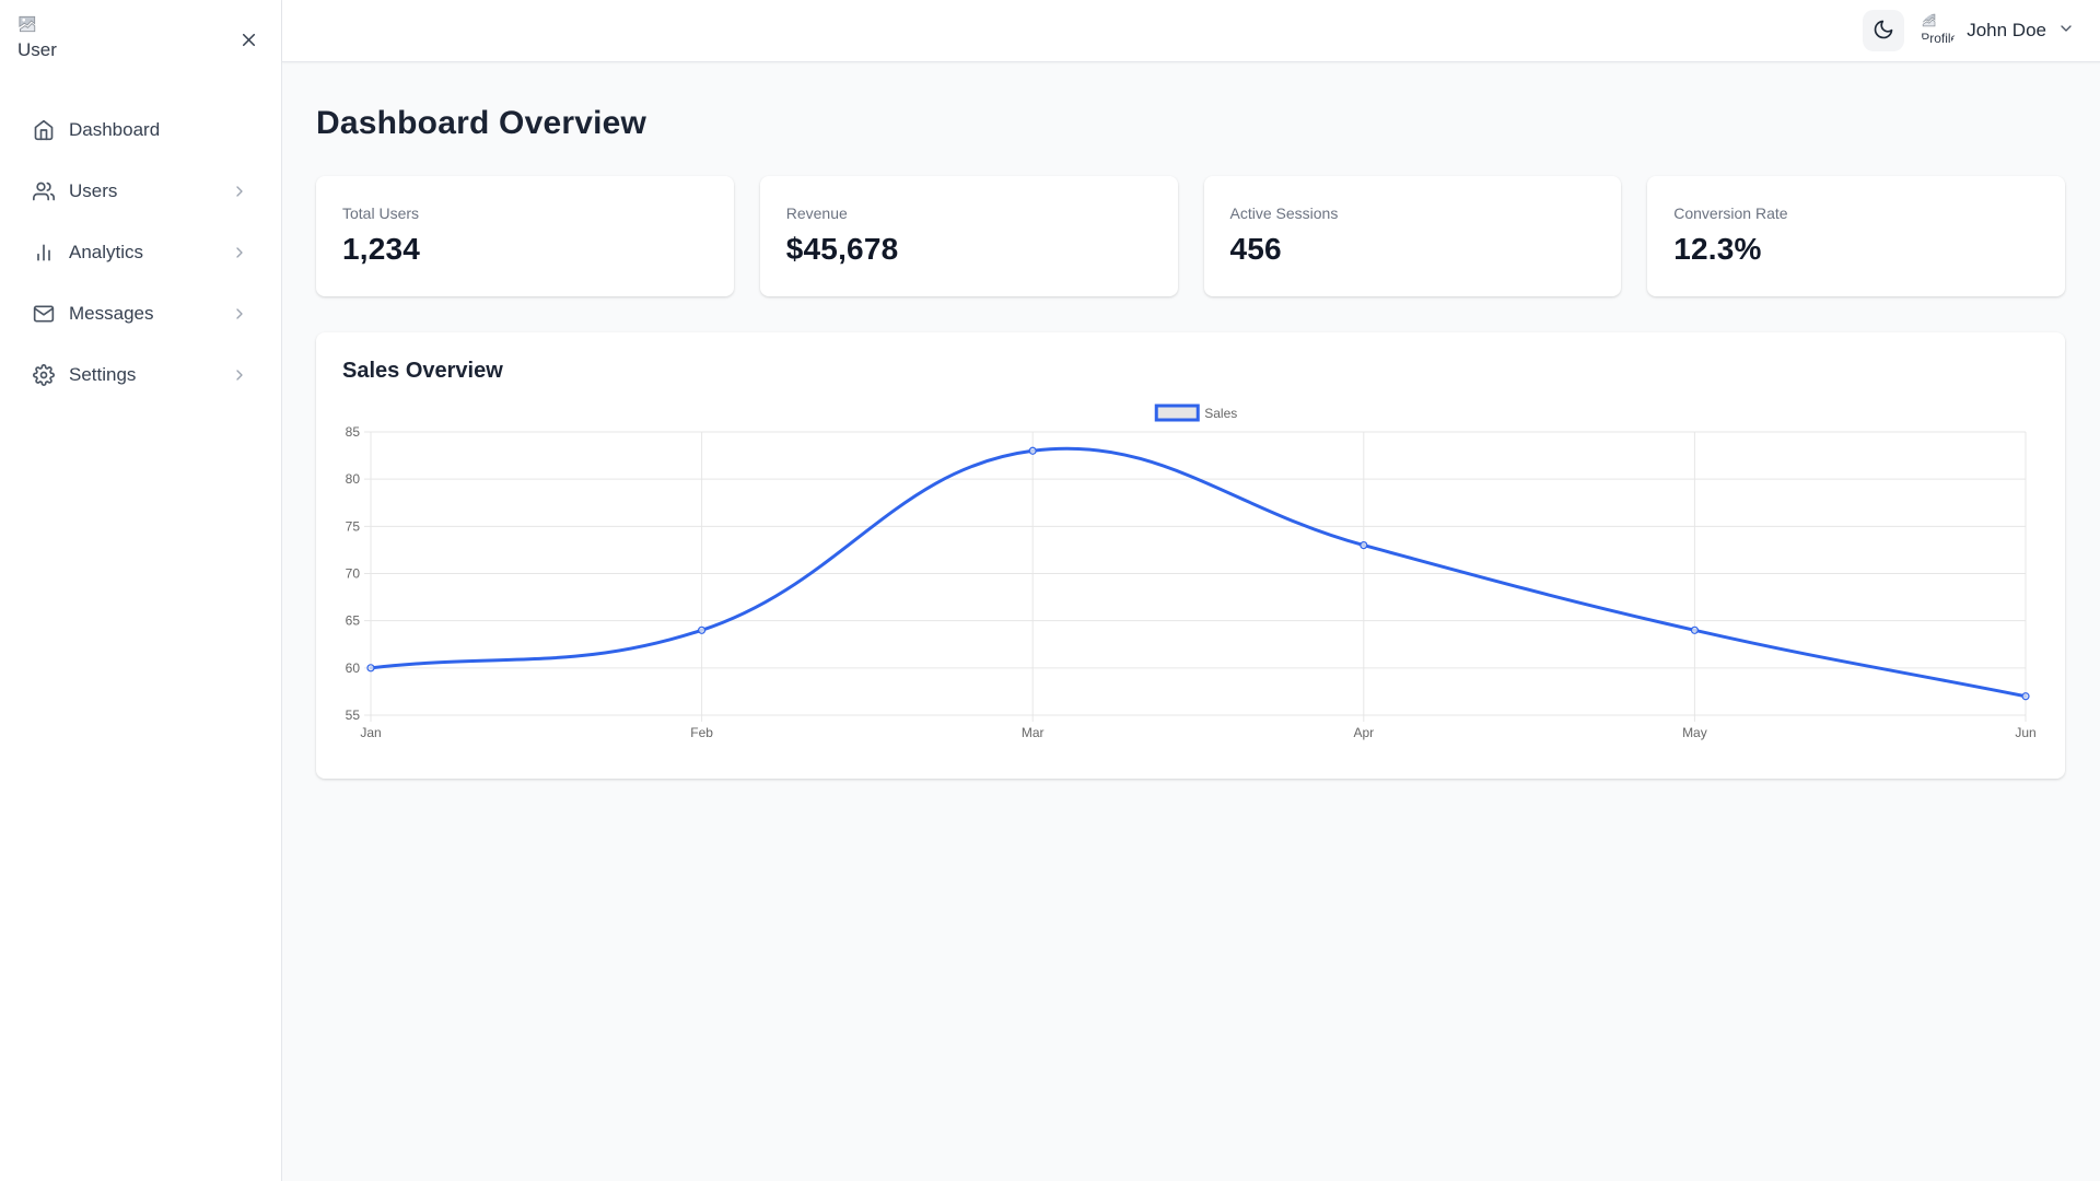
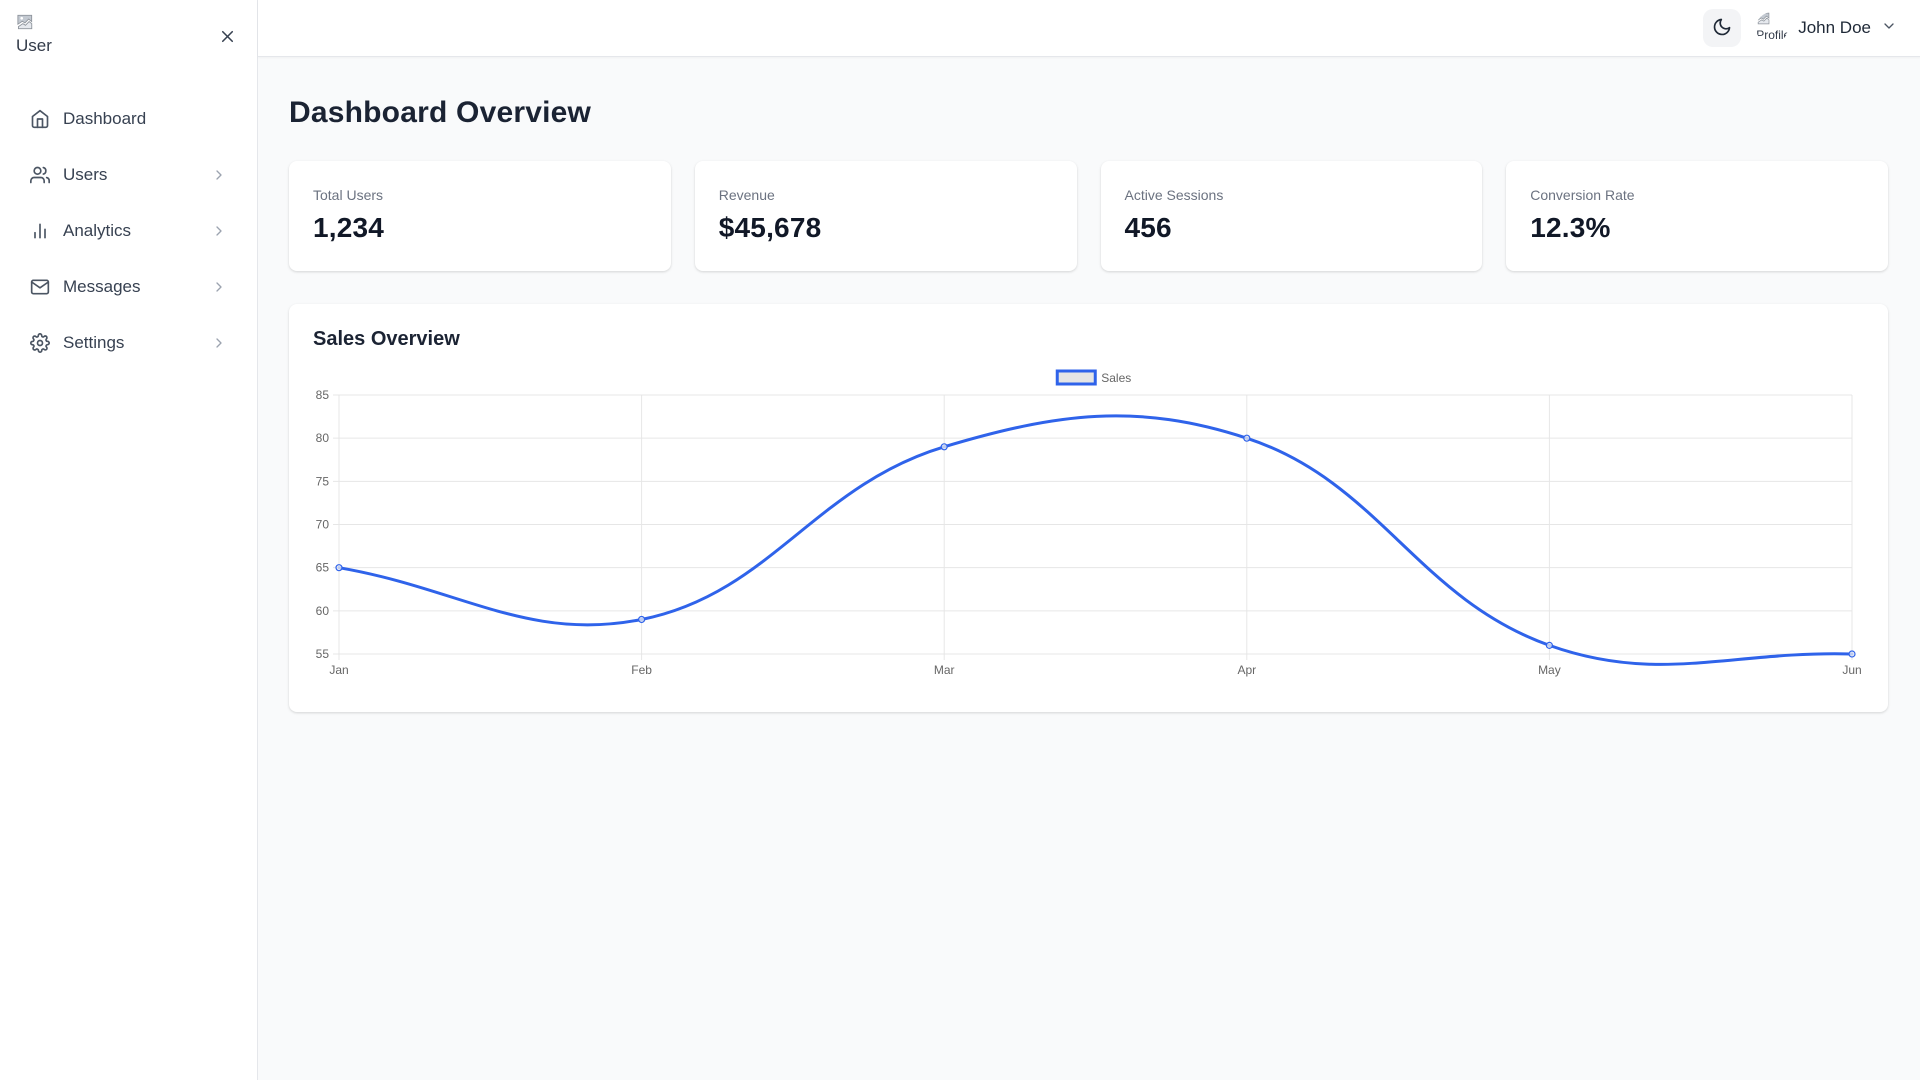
Jan: 60 -> 65
Feb: 64 -> 59
Mar: 83 -> 79
Apr: 73 -> 80
May: 64 -> 56
Jun: 57 -> 55
